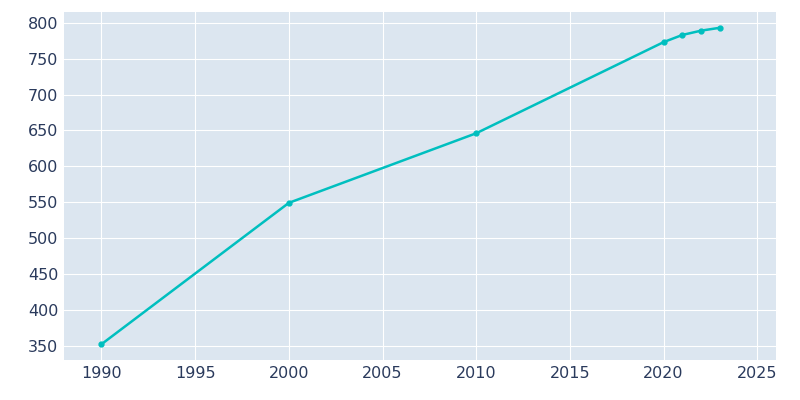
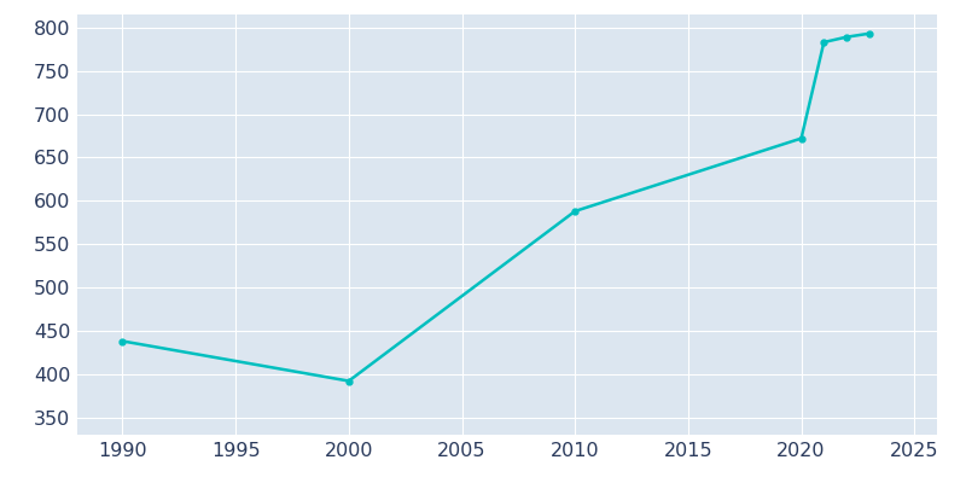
1990: 352 -> 438
2000: 549 -> 392
2010: 646 -> 588
2020: 773 -> 672
